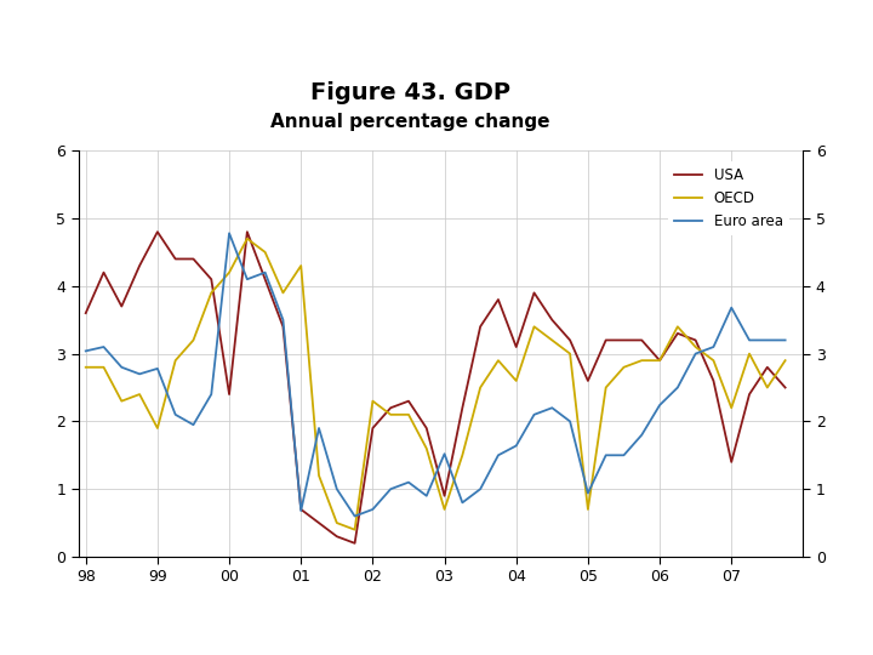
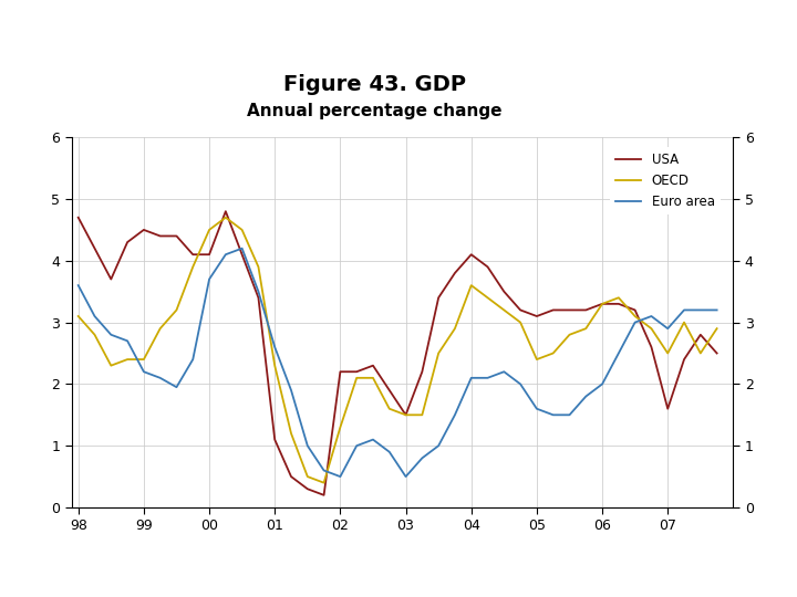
USA/98: 3.6 -> 4.7
OECD/98: 2.8 -> 3.1
Euro area/98: 3.04 -> 3.60
USA/99: 4.8 -> 4.5
OECD/99: 1.9 -> 2.4
Euro area/99: 2.78 -> 2.20
USA/00: 2.4 -> 4.1
OECD/00: 4.2 -> 4.5
Euro area/00: 4.78 -> 3.70
USA/01: 0.7 -> 1.1
OECD/01: 4.3 -> 2.3
Euro area/01: 0.68 -> 2.60
USA/02: 1.9 -> 2.2
OECD/02: 2.3 -> 1.3
Euro area/02: 0.70 -> 0.50
USA/03: 0.9 -> 1.5
OECD/03: 0.7 -> 1.5
Euro area/03: 1.52 -> 0.50
USA/04: 3.1 -> 4.1
OECD/04: 2.6 -> 3.6
Euro area/04: 1.64 -> 2.10
USA/05: 2.6 -> 3.1
OECD/05: 0.7 -> 2.4
Euro area/05: 0.94 -> 1.60
USA/06: 2.9 -> 3.3
OECD/06: 2.9 -> 3.3
Euro area/06: 2.24 -> 2.00
USA/07: 1.4 -> 1.6
OECD/07: 2.2 -> 2.5
Euro area/07: 3.68 -> 2.90
